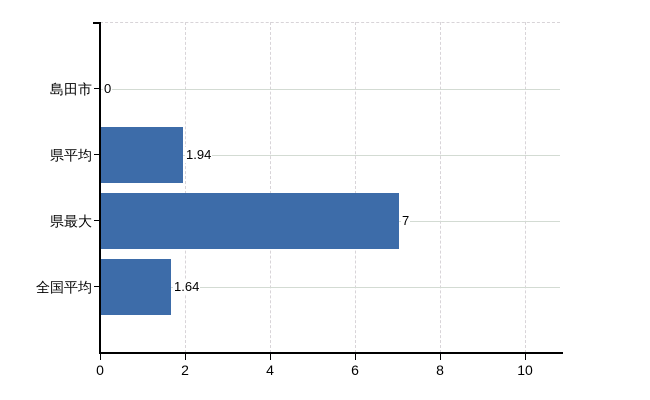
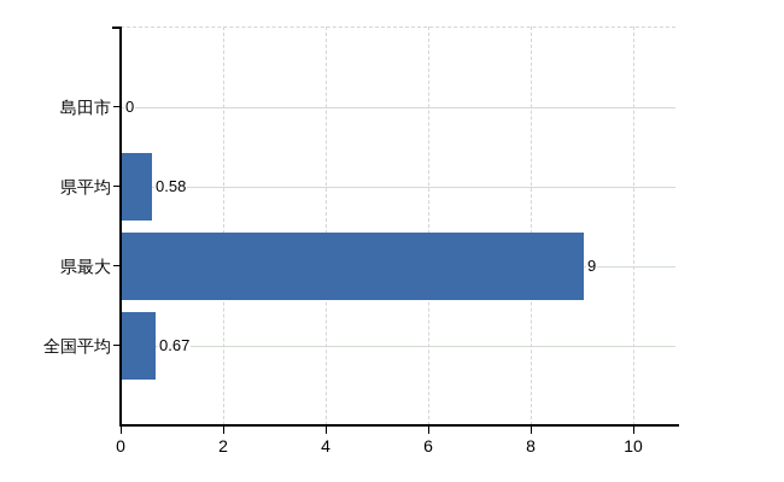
県平均: 1.94 -> 0.58
県最大: 7 -> 9
全国平均: 1.64 -> 0.67
